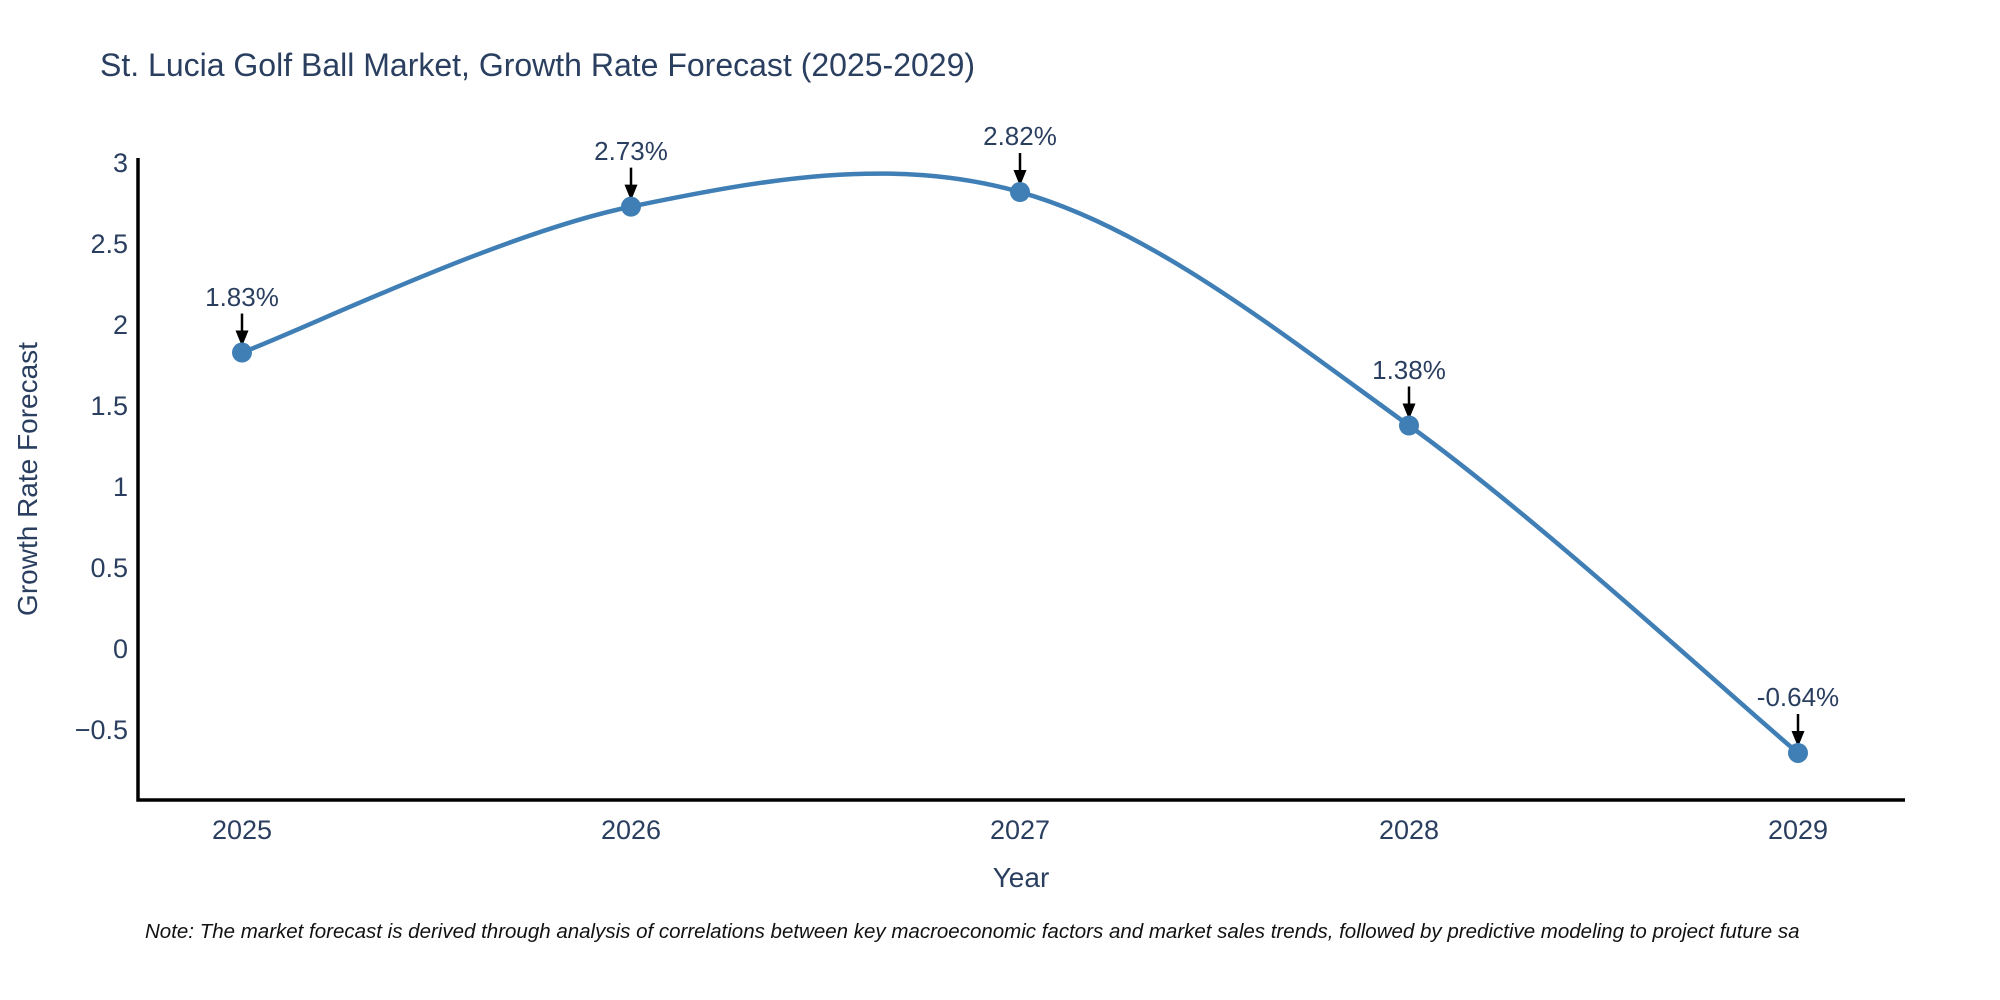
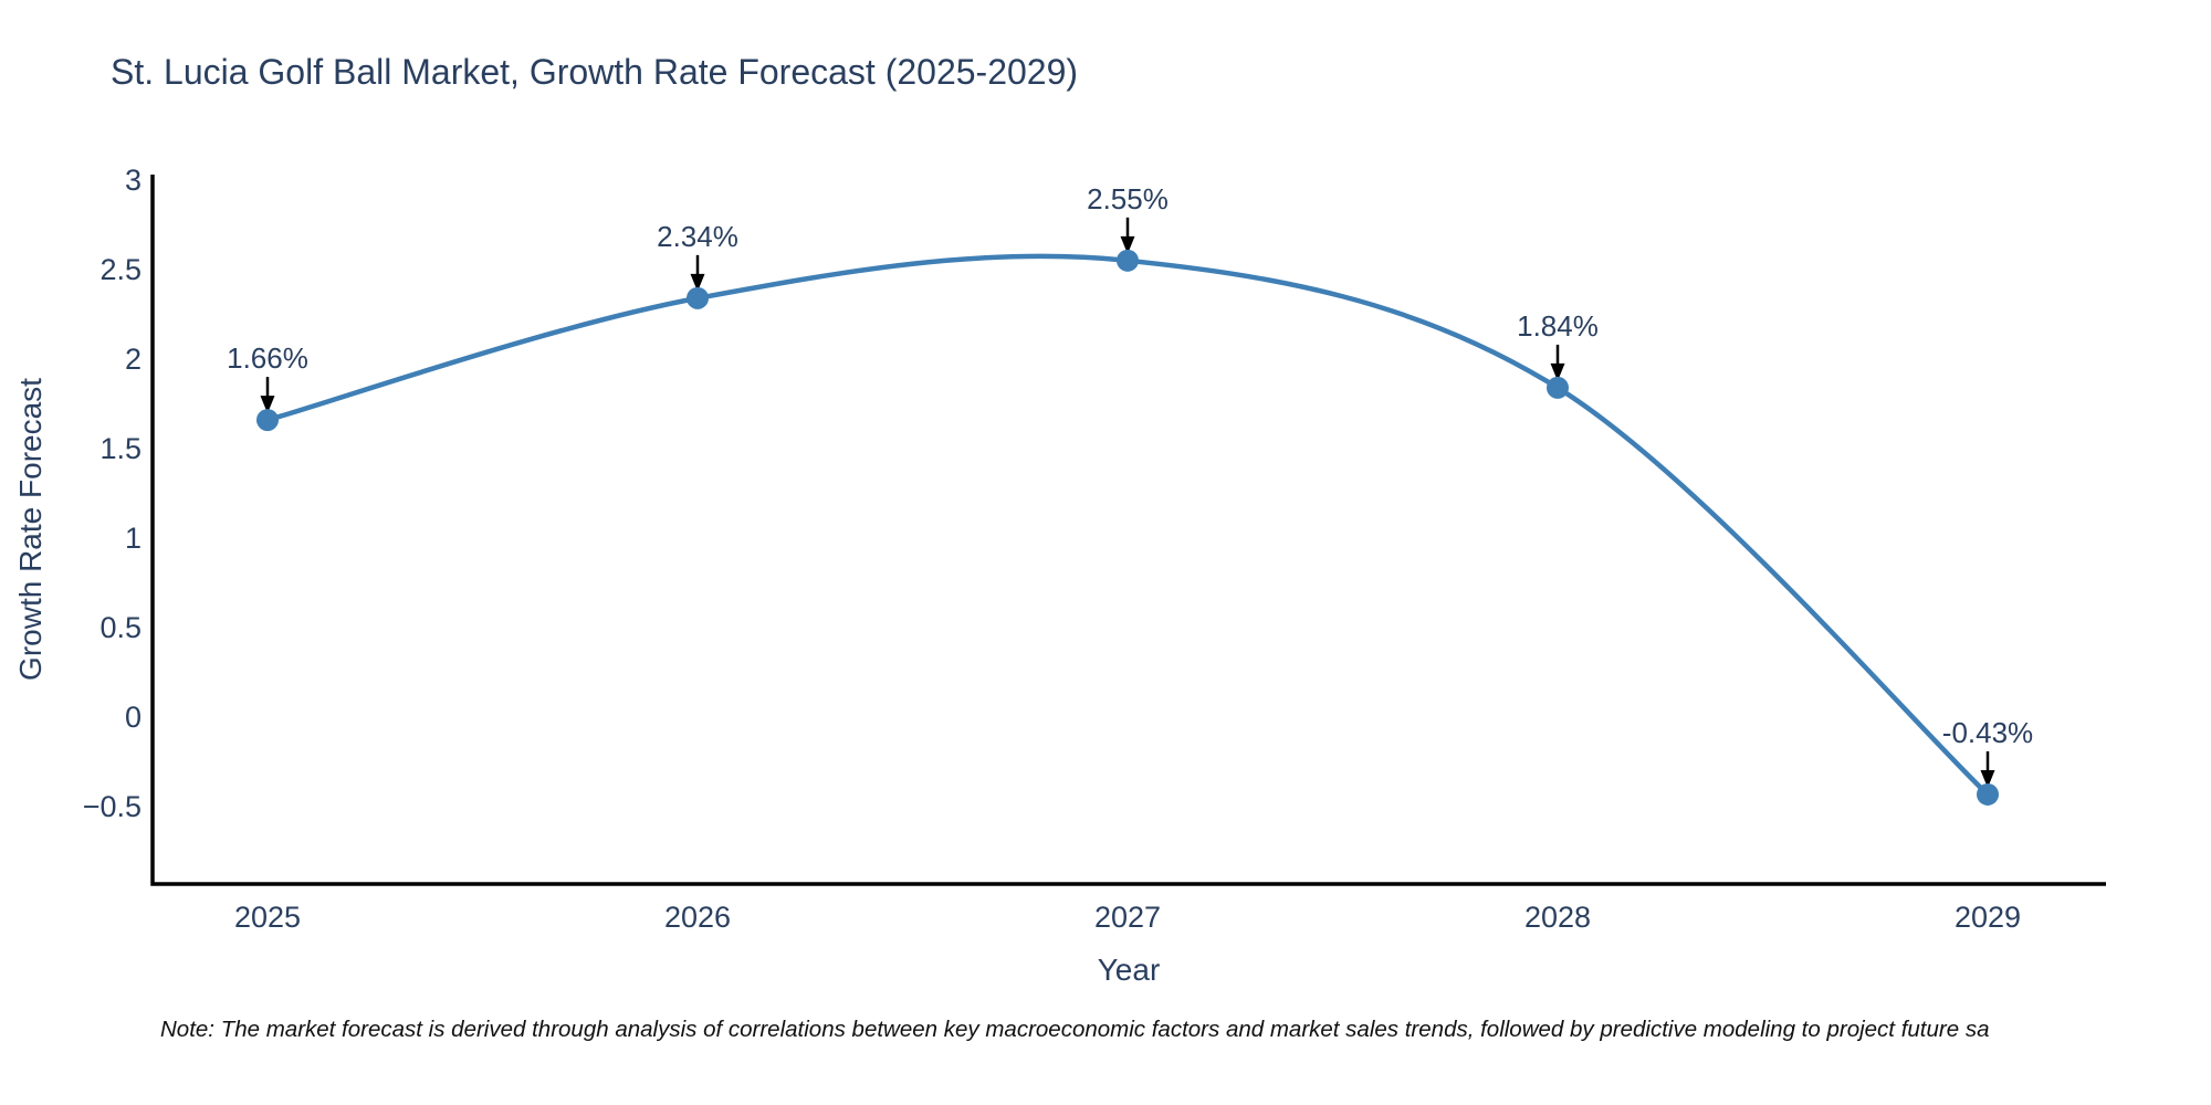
2025: 1.83% -> 1.66%
2026: 2.73% -> 2.34%
2027: 2.82% -> 2.55%
2028: 1.38% -> 1.84%
2029: -0.64% -> -0.43%
